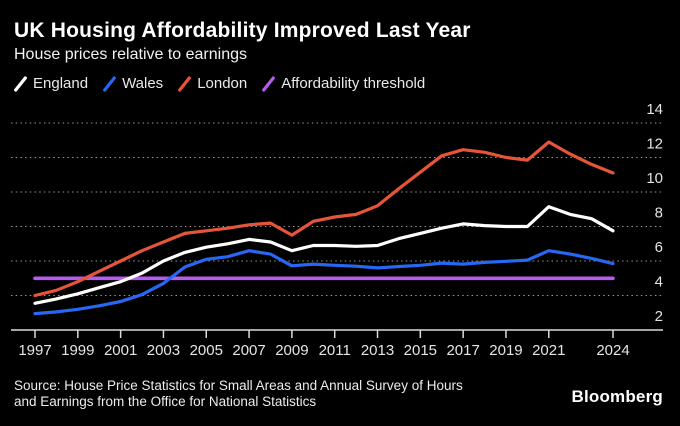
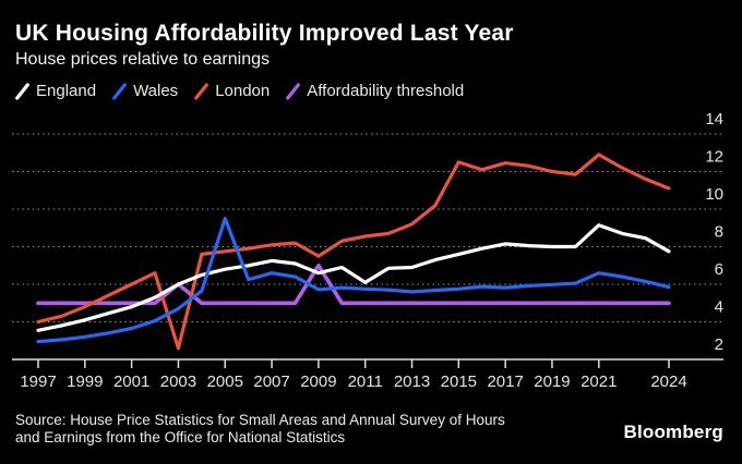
London/2003: 7.1 -> 2.6
Affordability threshold/2003: 5 -> 6
Wales/2005: 6.1 -> 9.5
Affordability threshold/2009: 5 -> 7
England/2011: 6.9 -> 6.1
London/2015: 11.2 -> 12.5
